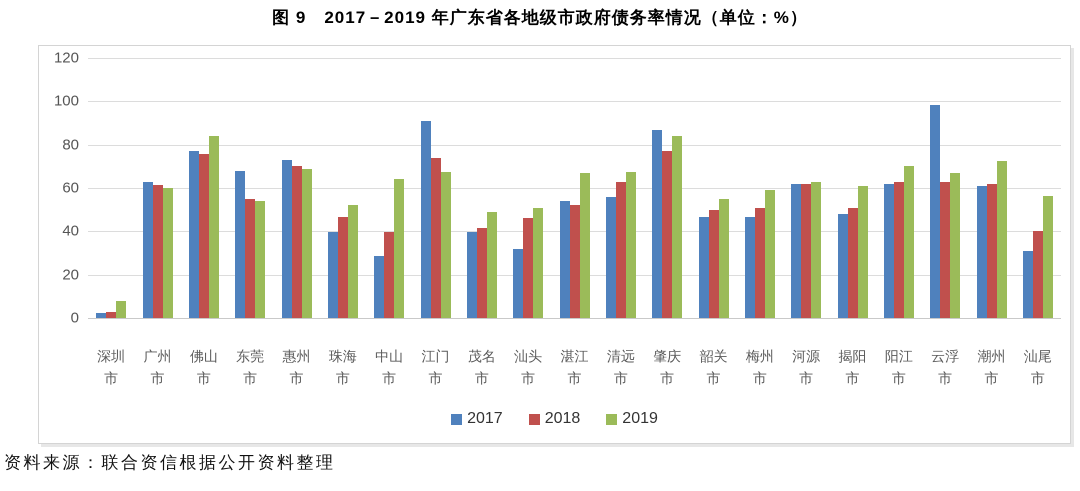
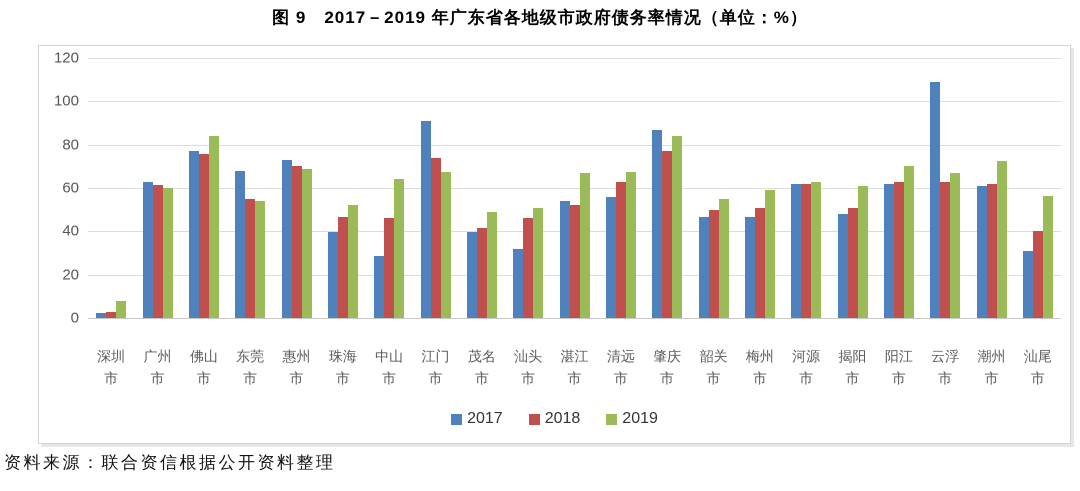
2018/中山市: 40 -> 46
2017/云浮市: 98 -> 109
